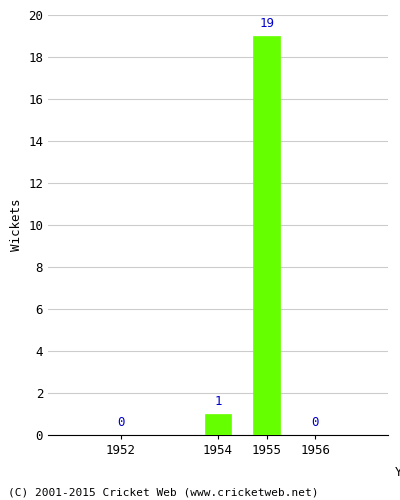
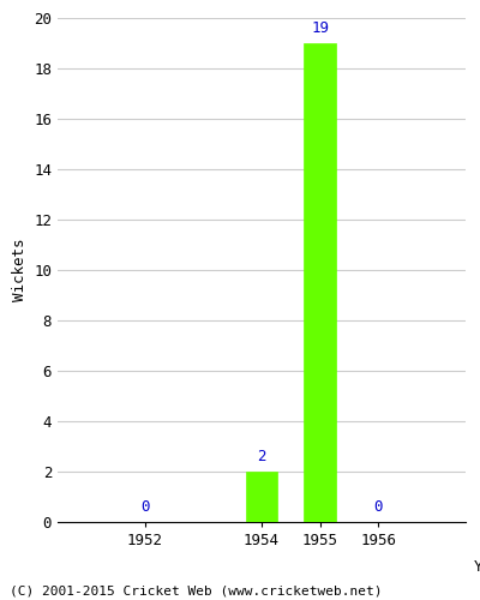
1954: 1 -> 2
